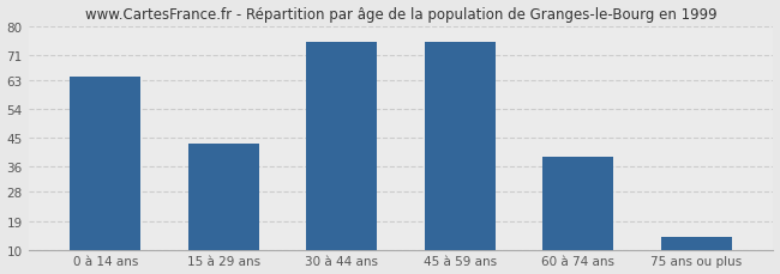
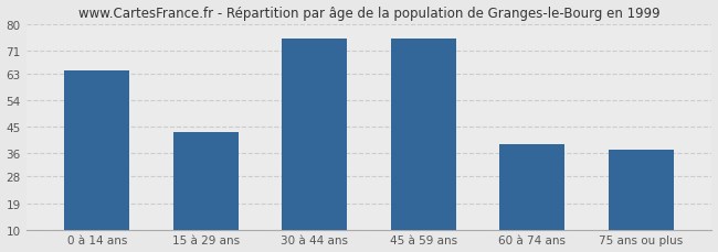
75 ans ou plus: 14 -> 37
